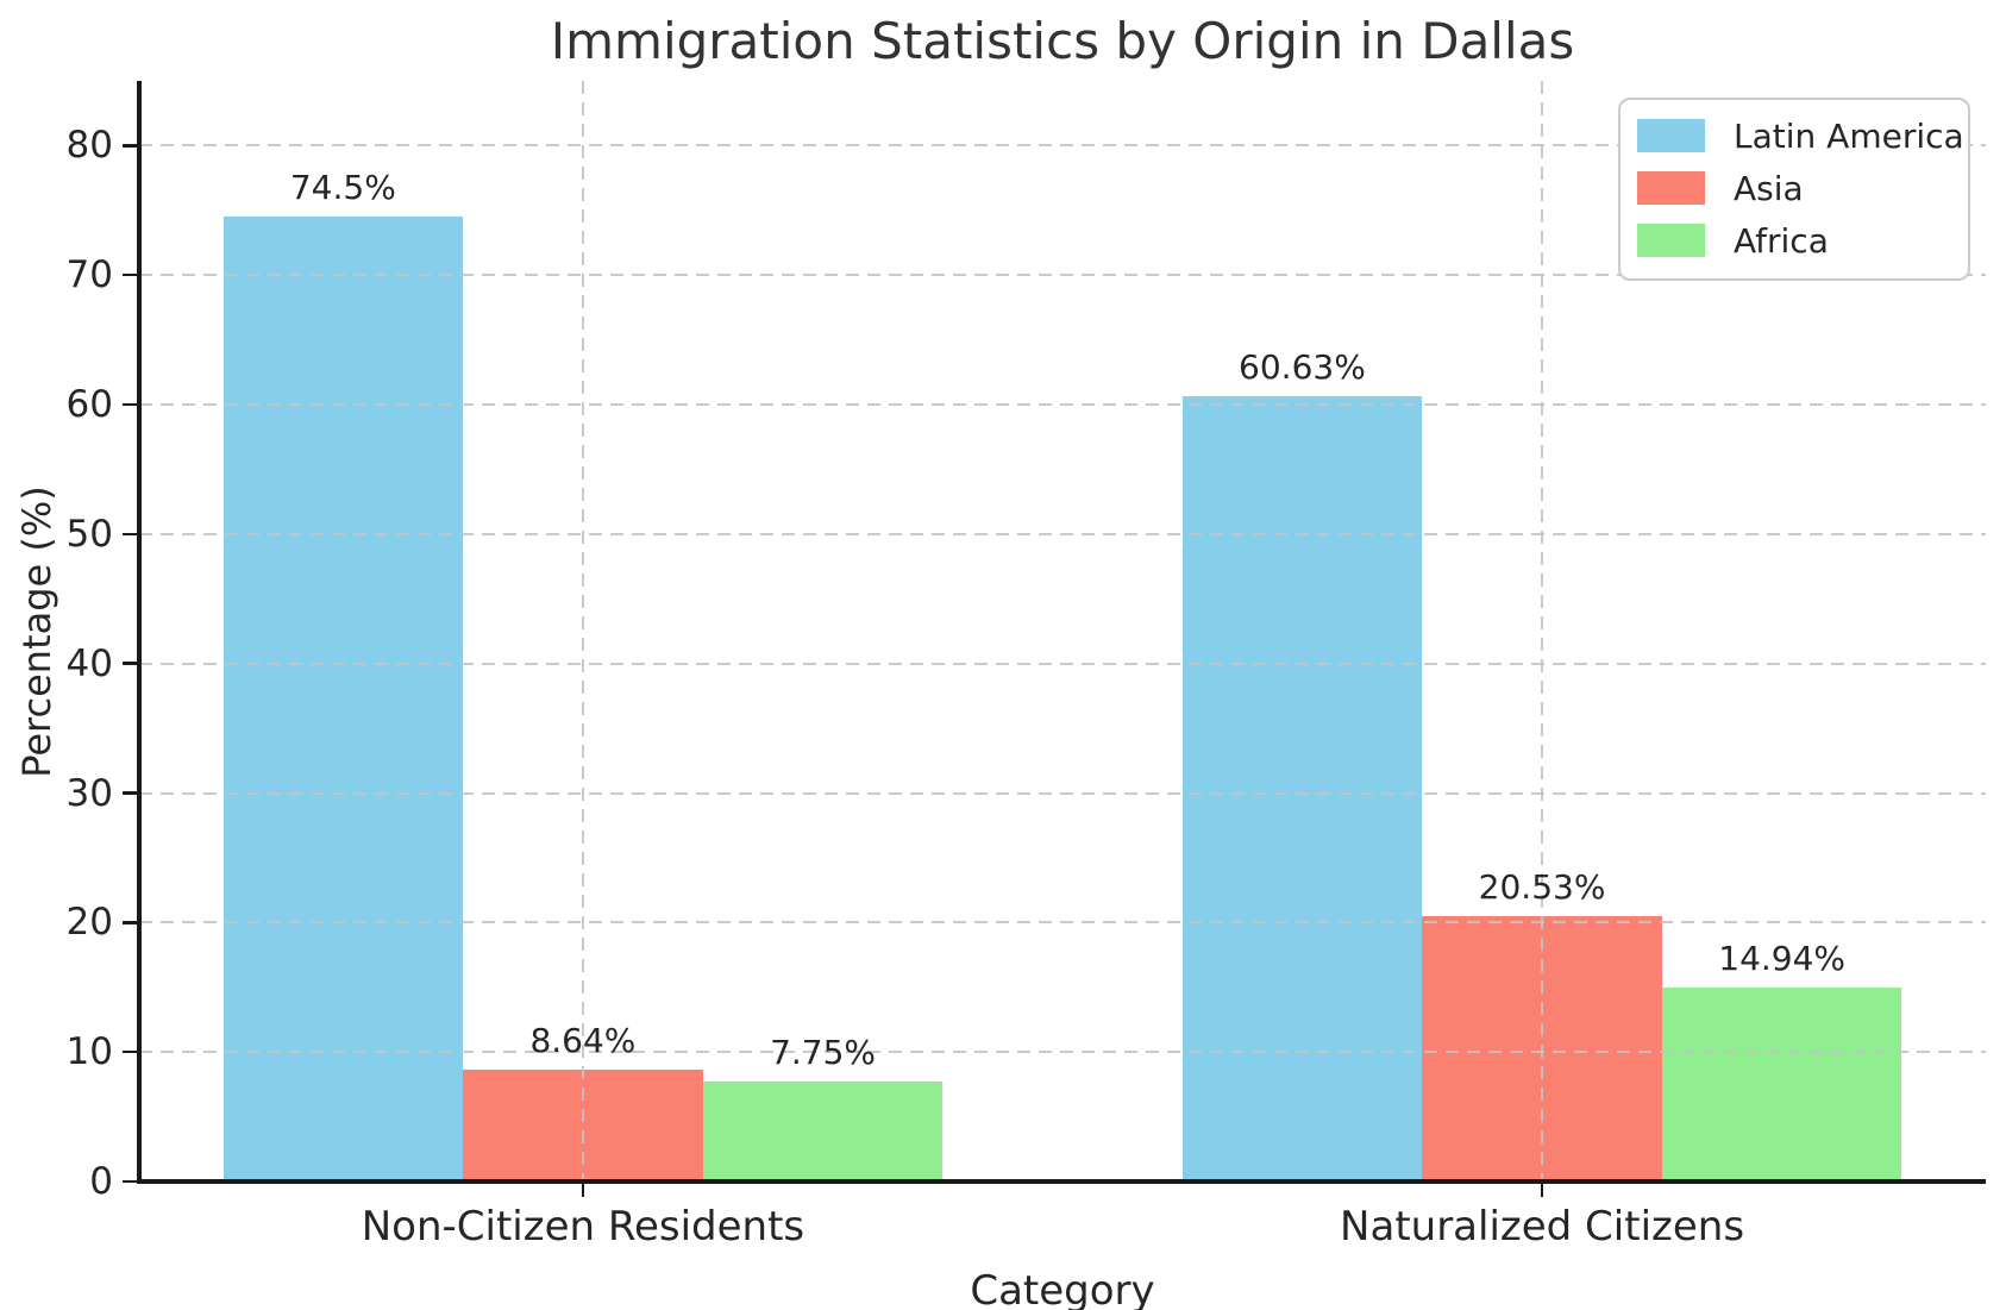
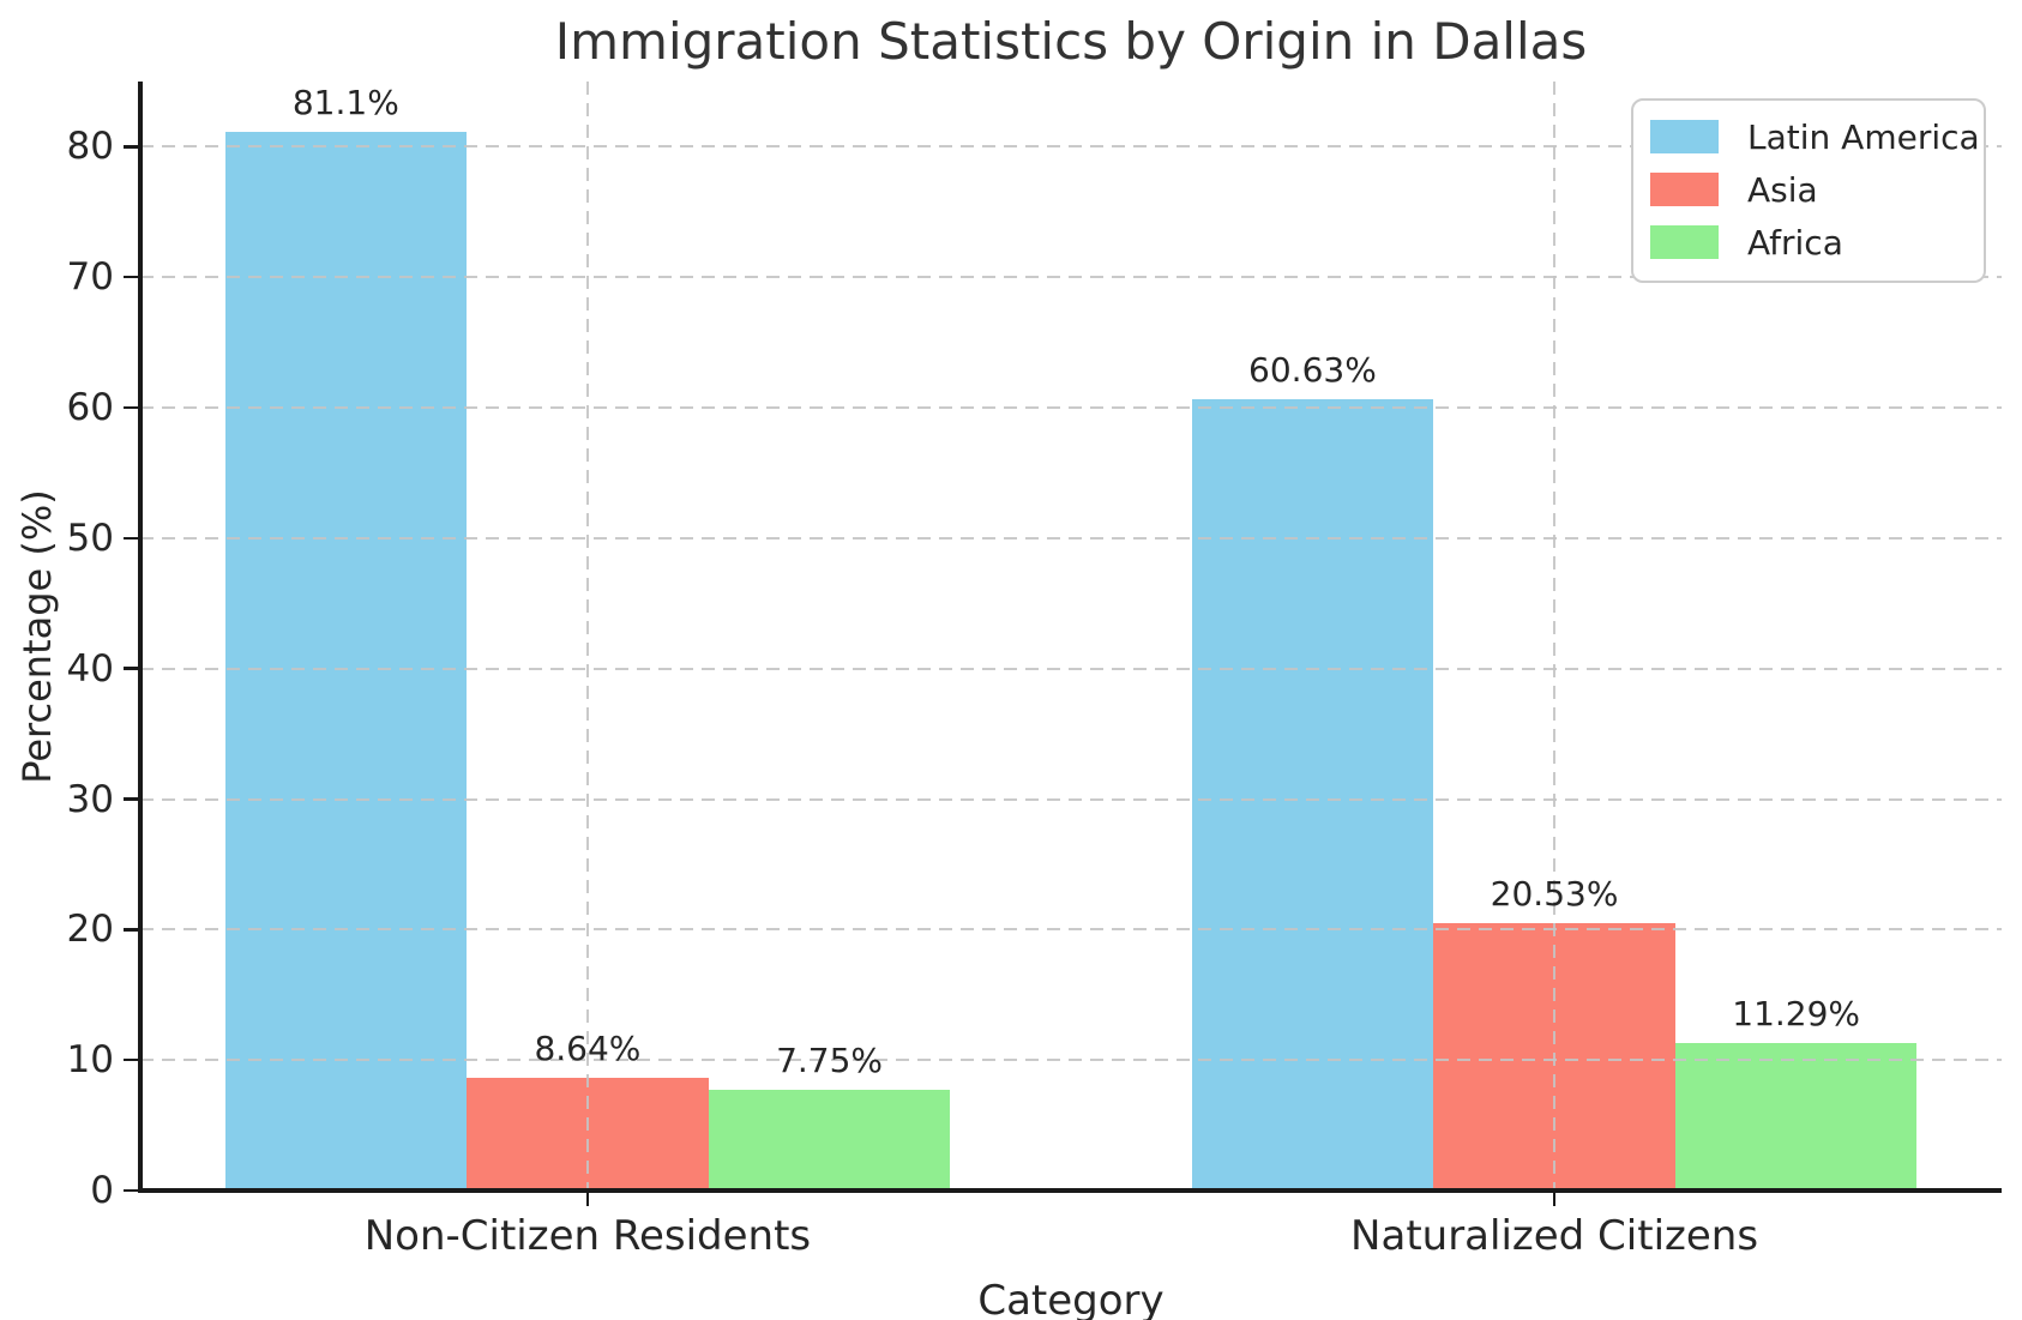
Latin America/Non-Citizen Residents: 74.5% -> 81.1%
Africa/Naturalized Citizens: 14.94% -> 11.29%
